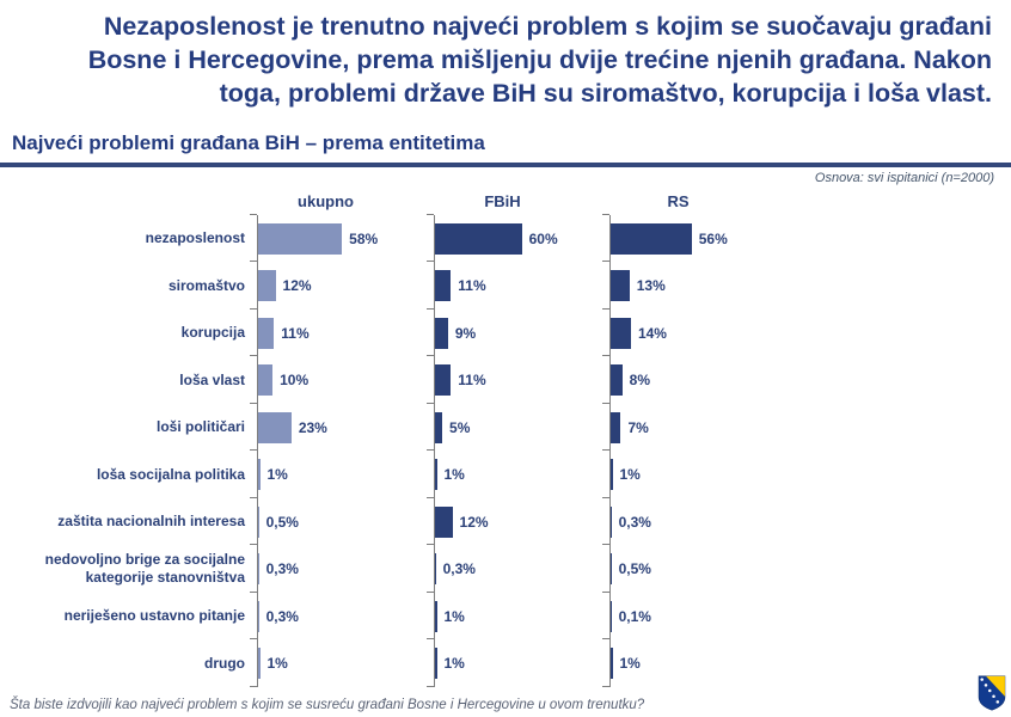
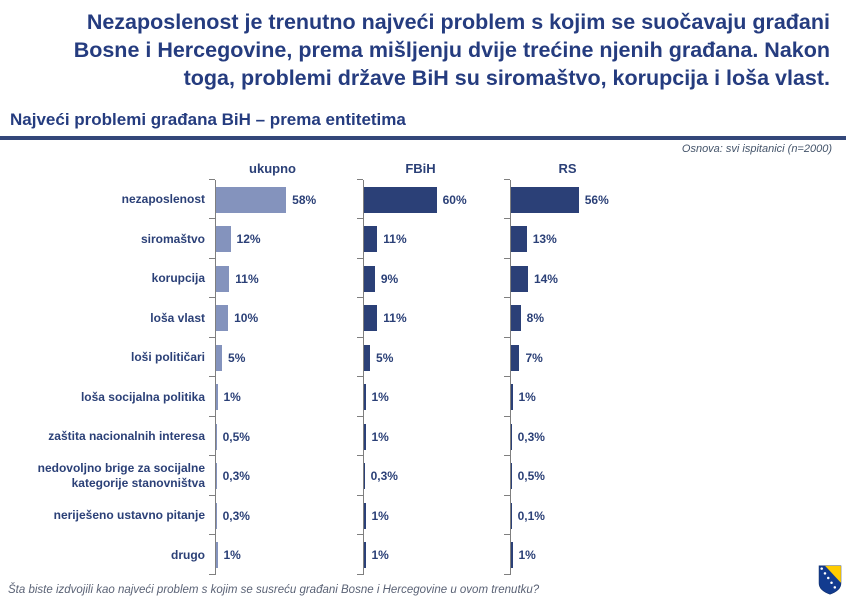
ukupno/loši političari: 23% -> 5%
FBiH/zaštita nacionalnih interesa: 12% -> 1%
